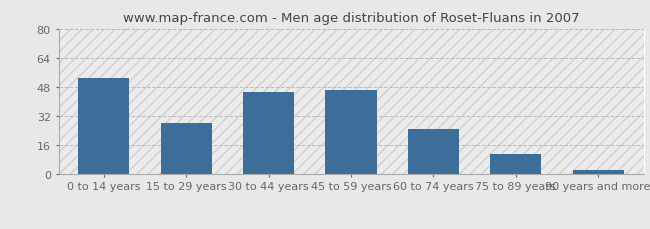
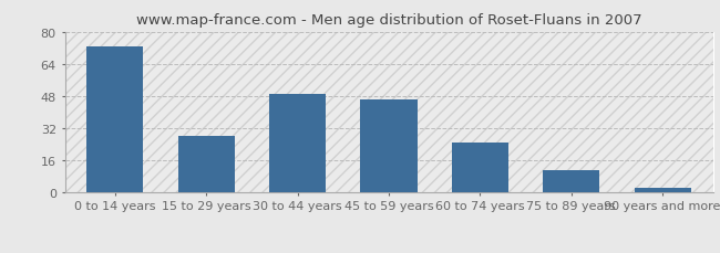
0 to 14 years: 53 -> 73
30 to 44 years: 45 -> 49
